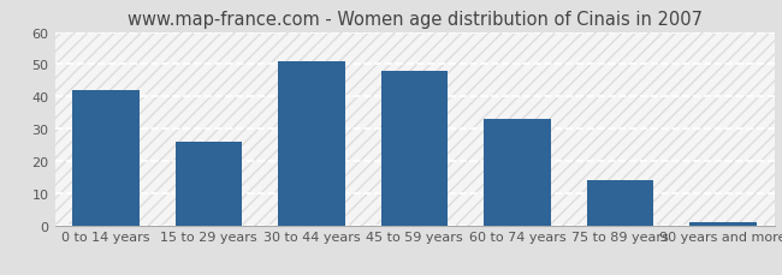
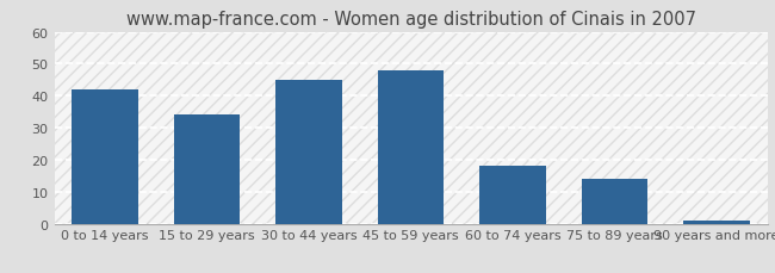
15 to 29 years: 26 -> 34
30 to 44 years: 51 -> 45
60 to 74 years: 33 -> 18
